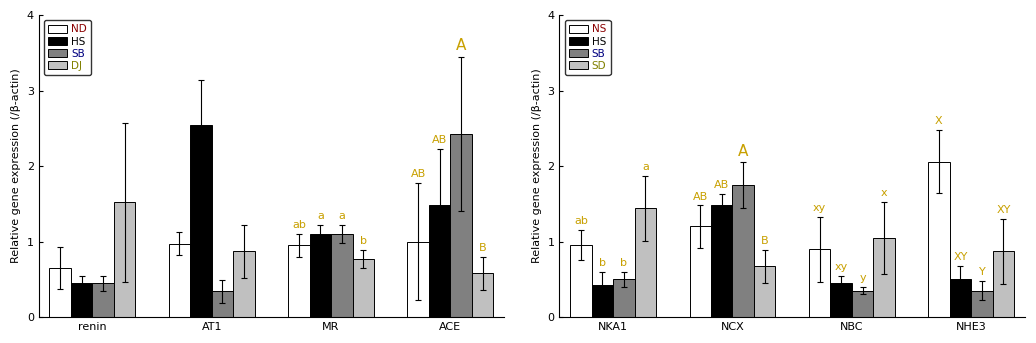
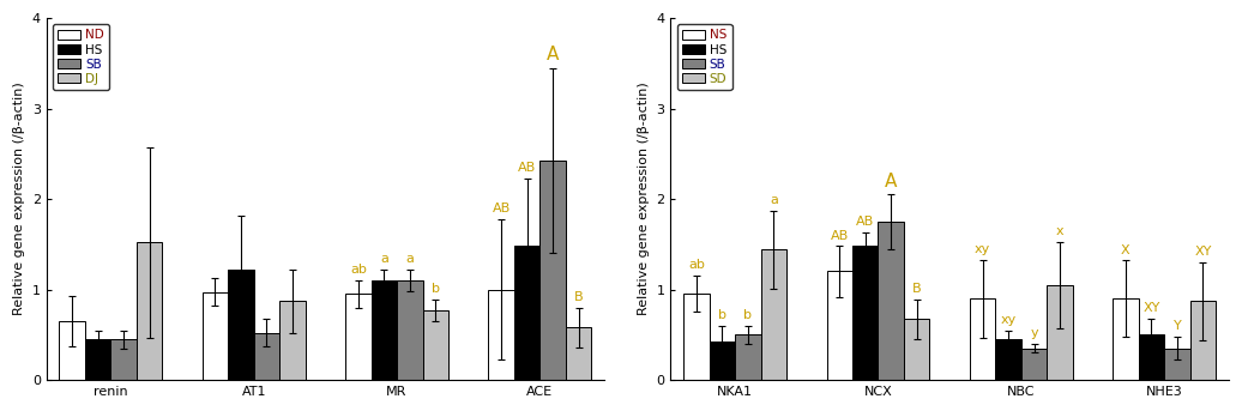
HS/AT1: 2.54 -> 1.22
SB/AT1: 0.34 -> 0.52
NS/NHE3: 2.06 -> 0.90
